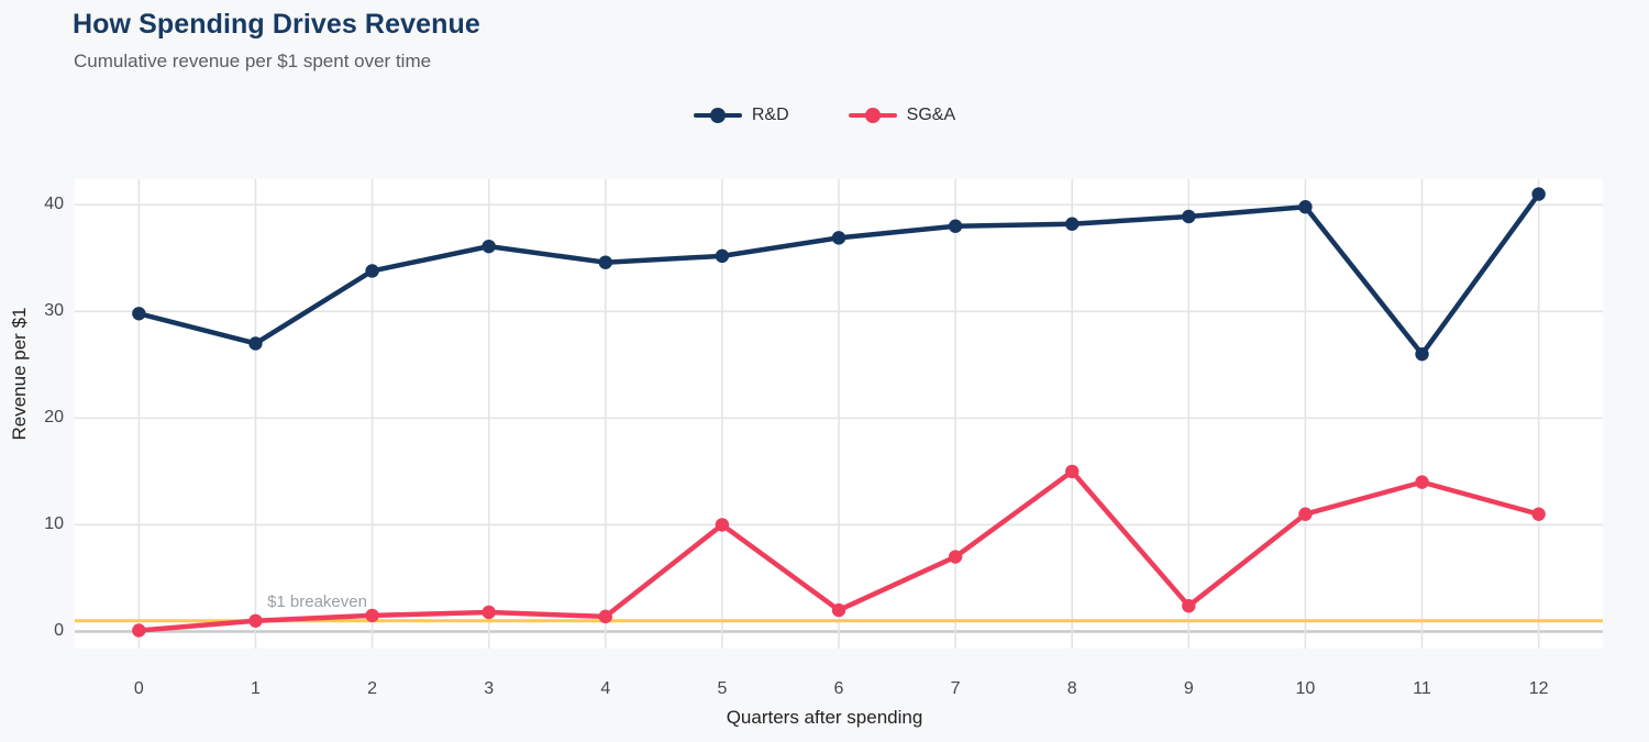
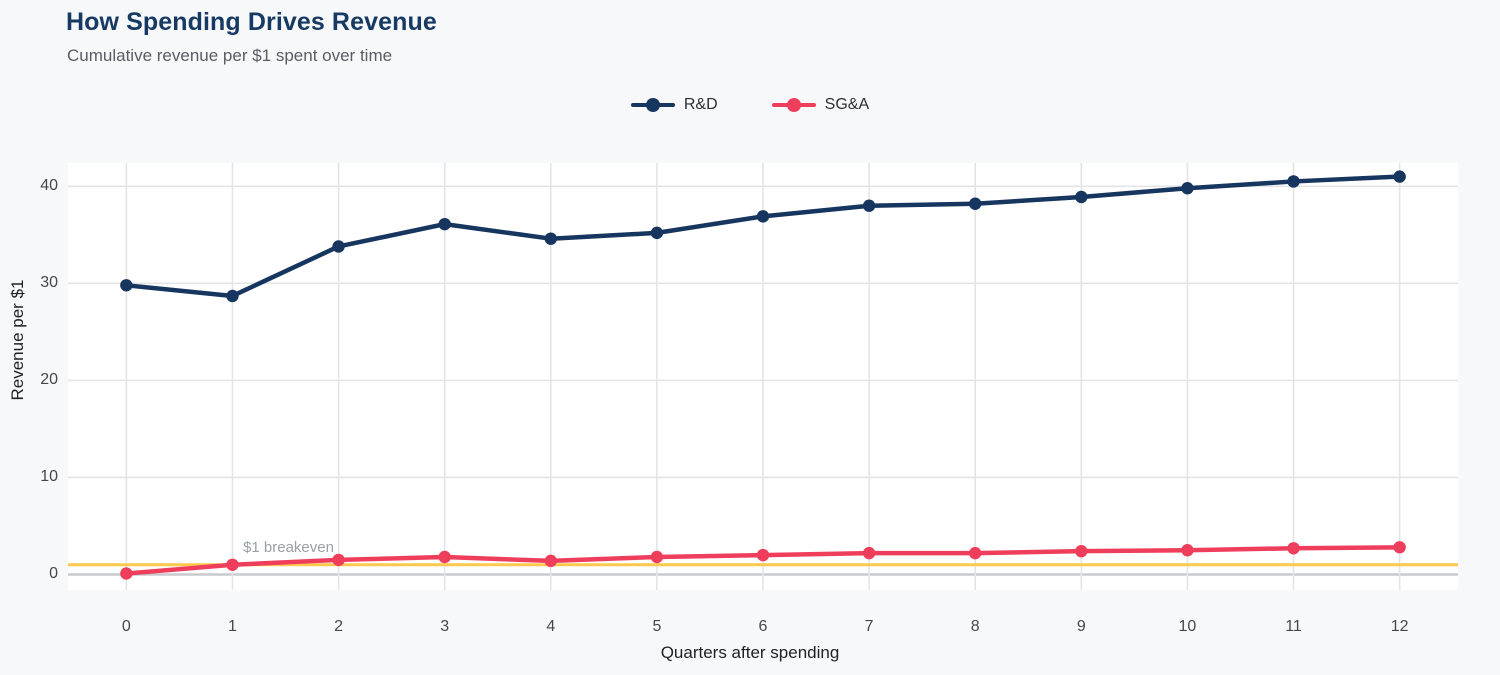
R&D/1: 27 -> 29
SG&A/5: 10 -> 2
SG&A/7: 7 -> 2
SG&A/8: 15 -> 2
SG&A/10: 11 -> 2
R&D/11: 26 -> 40
SG&A/11: 14 -> 3
SG&A/12: 11 -> 3
